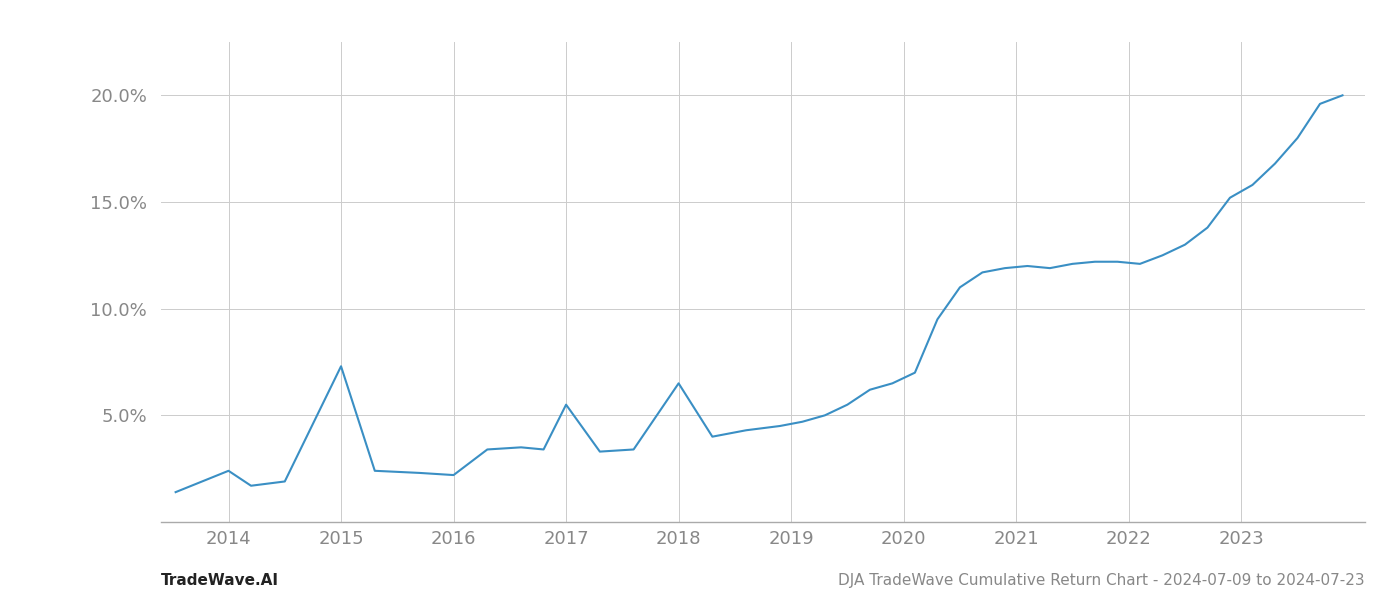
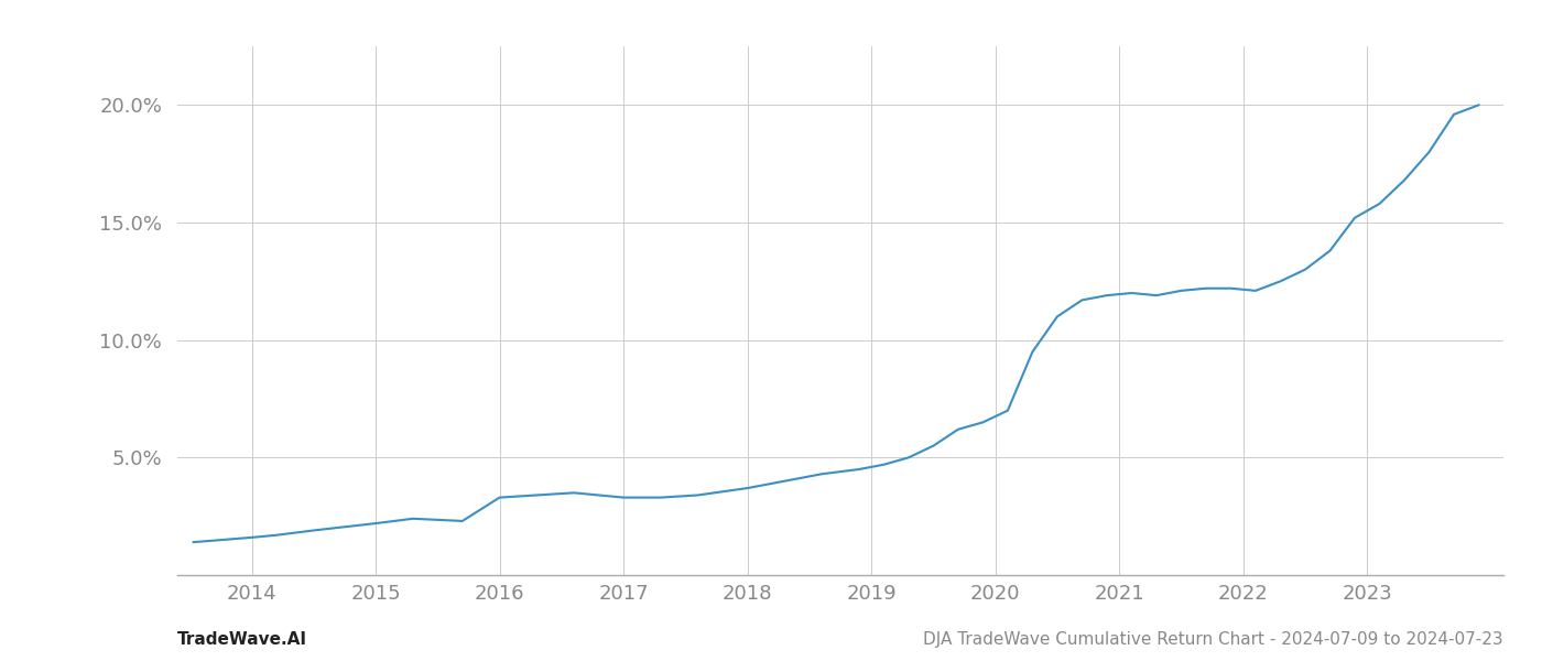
2014: 2.4% -> 1.6%
2015: 7.3% -> 2.2%
2016: 2.2% -> 3.3%
2017: 5.5% -> 3.3%
2018: 6.5% -> 3.7%
